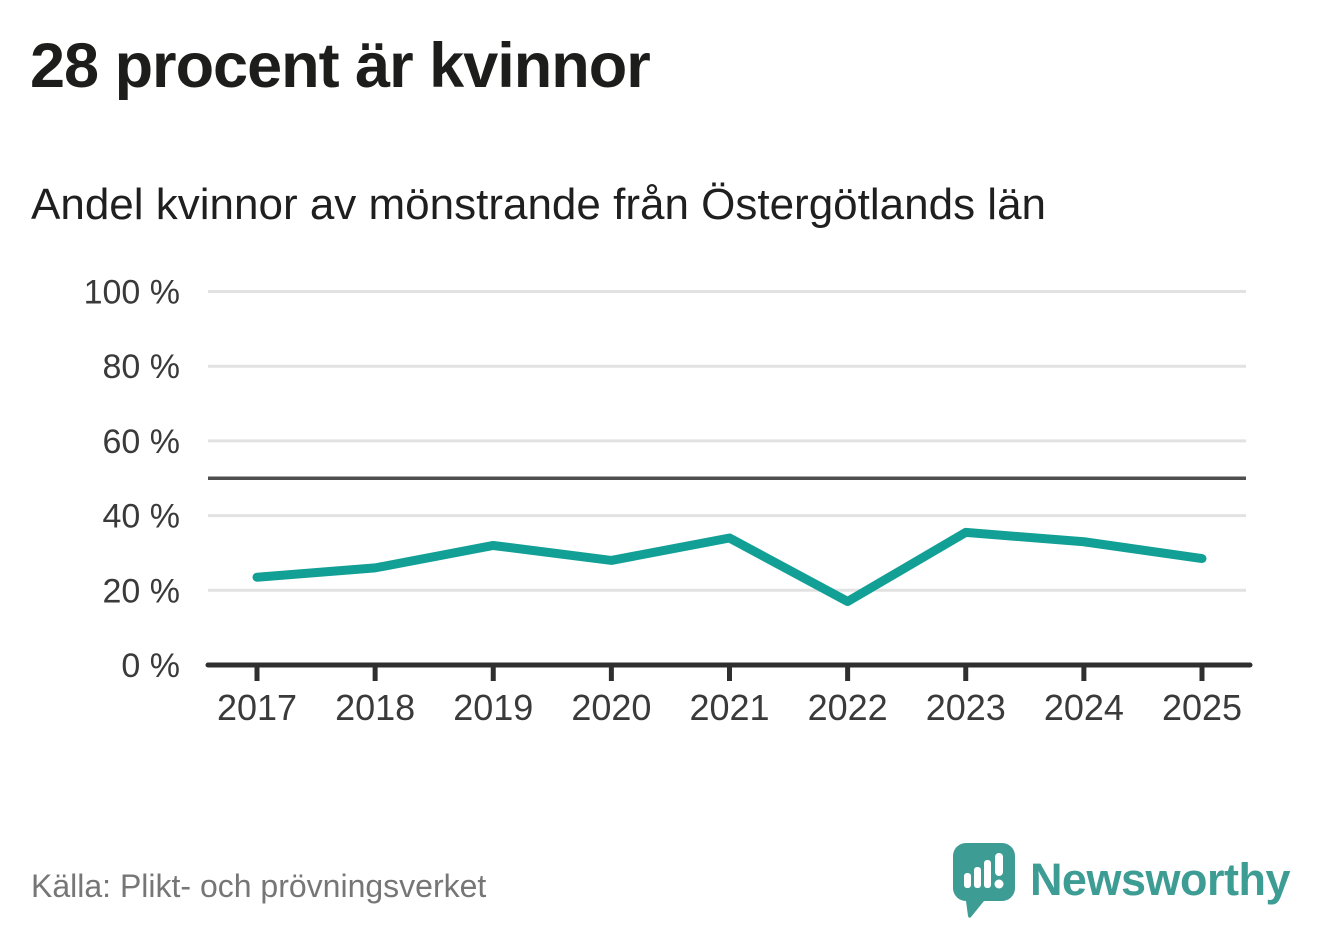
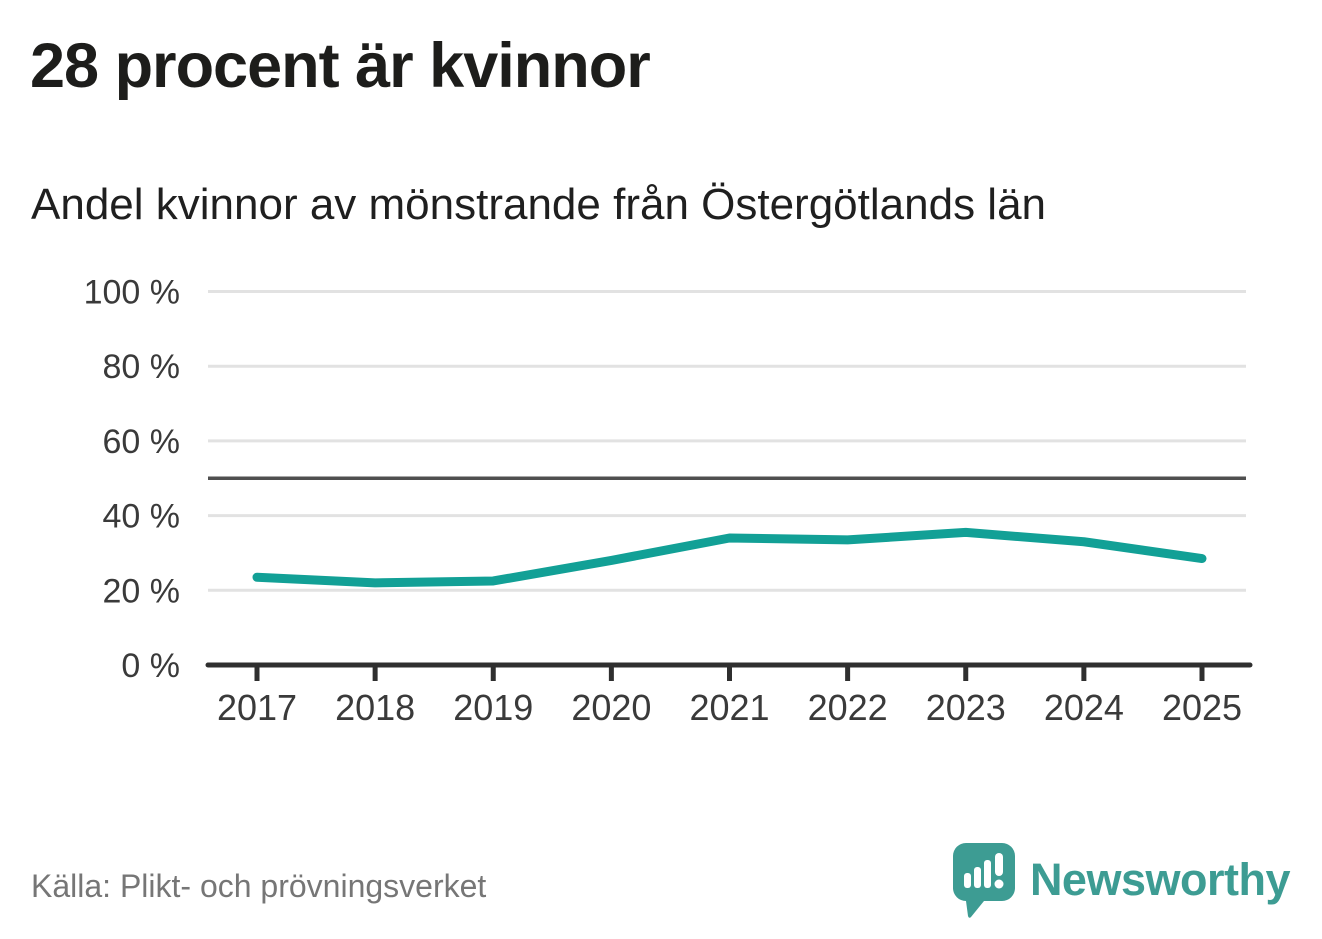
2018: 26% -> 22%
2019: 32% -> 22%
2022: 17% -> 34%
